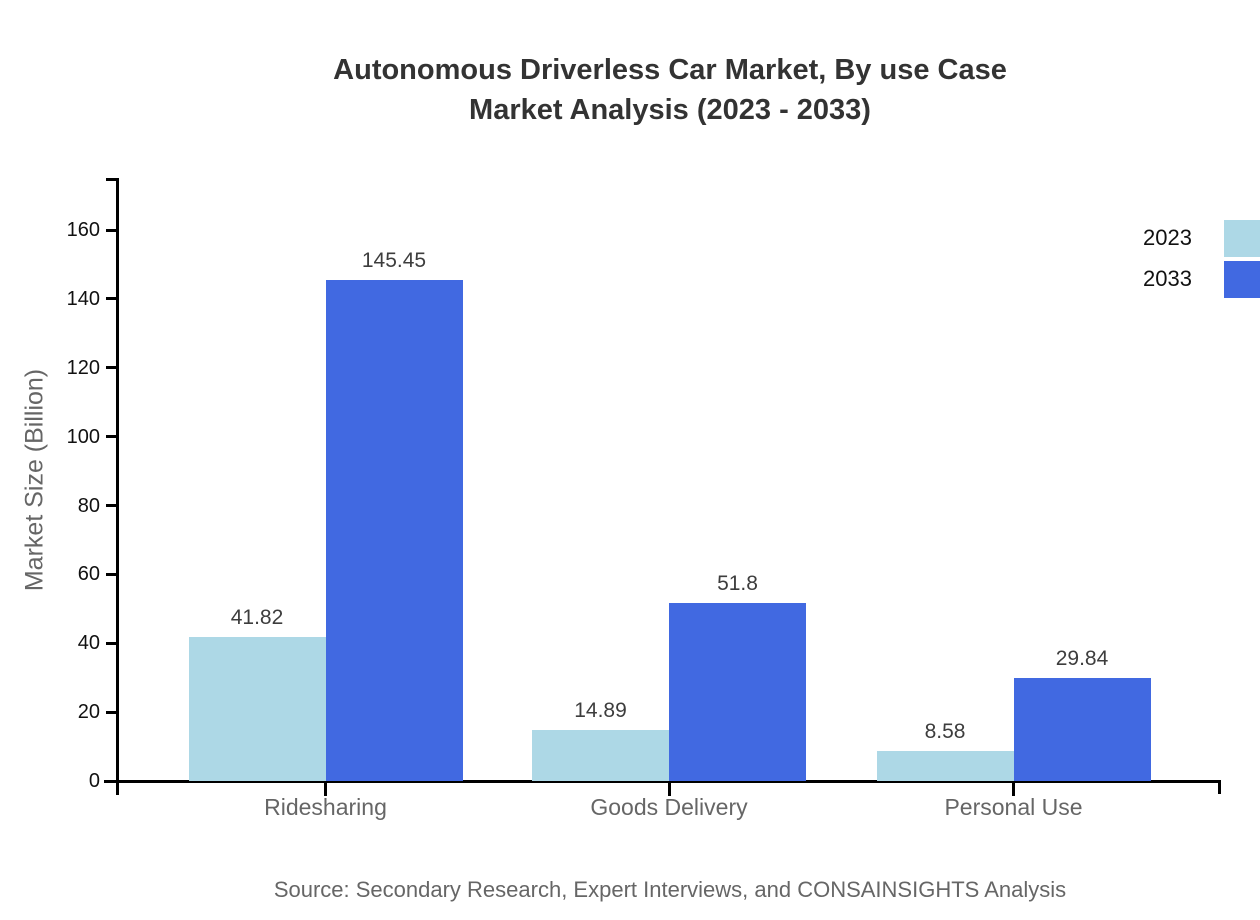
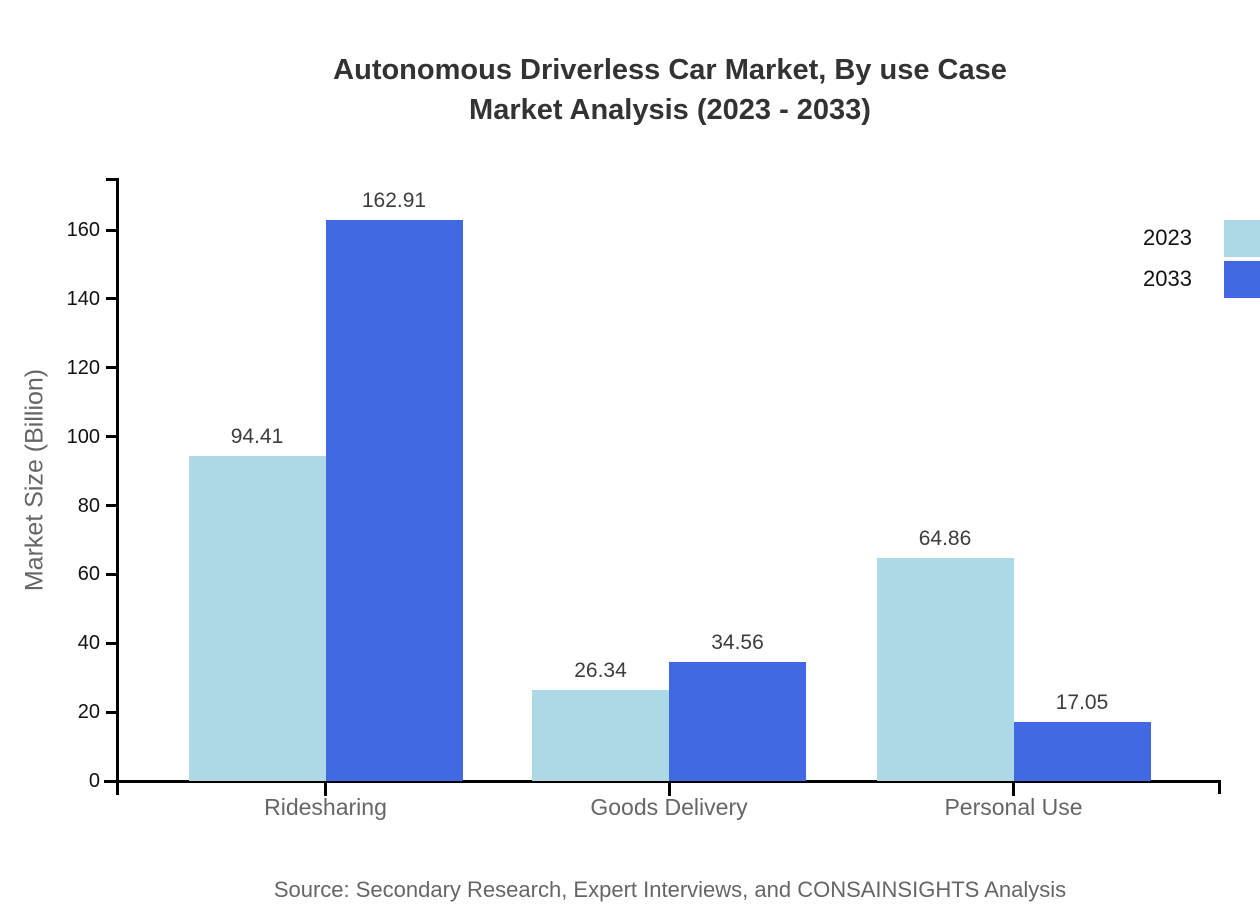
2023/Ridesharing: 41.82 -> 94.41
2033/Ridesharing: 145.45 -> 162.91
2023/Goods Delivery: 14.89 -> 26.34
2033/Goods Delivery: 51.8 -> 34.56
2023/Personal Use: 8.58 -> 64.86
2033/Personal Use: 29.84 -> 17.05
